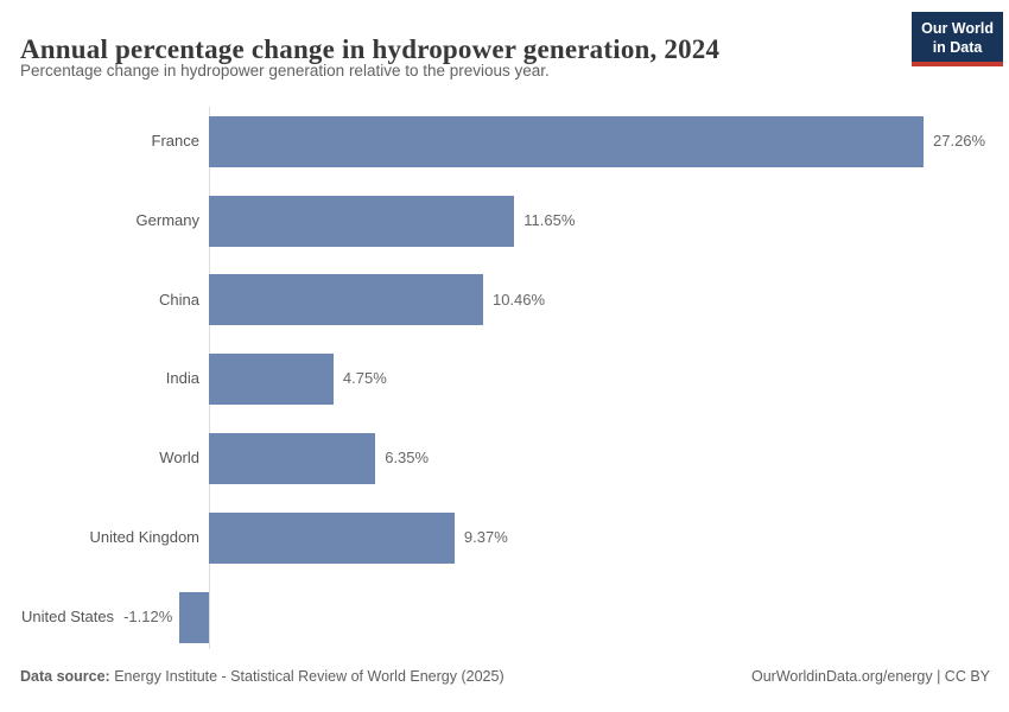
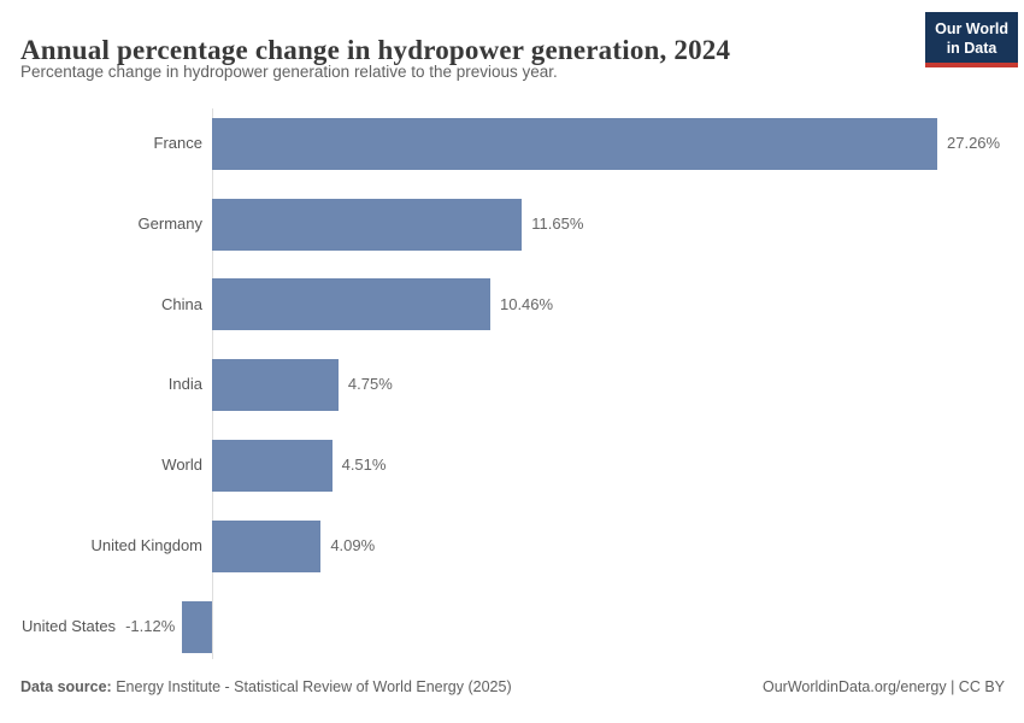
World: 6.35% -> 4.51%
United Kingdom: 9.37% -> 4.09%
